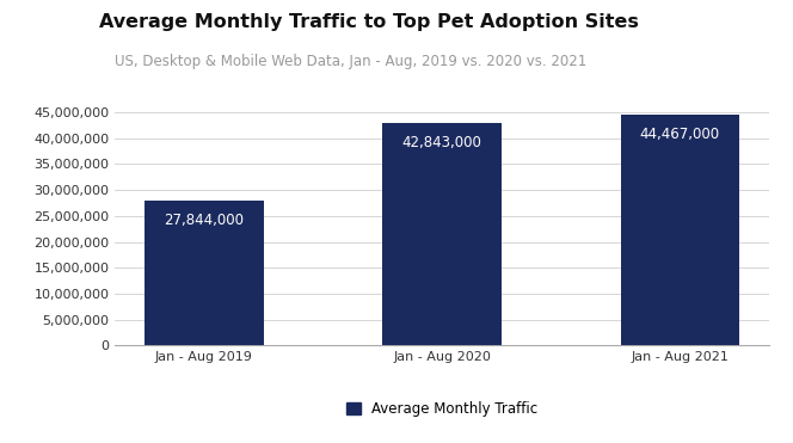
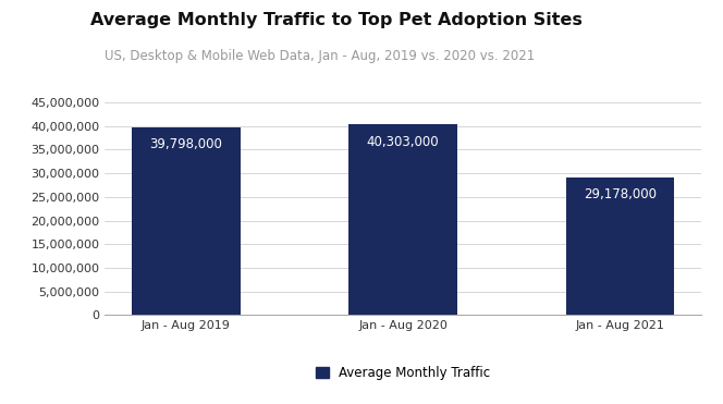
Jan - Aug 2019: 27,844,000 -> 39,798,000
Jan - Aug 2020: 42,843,000 -> 40,303,000
Jan - Aug 2021: 44,467,000 -> 29,178,000
